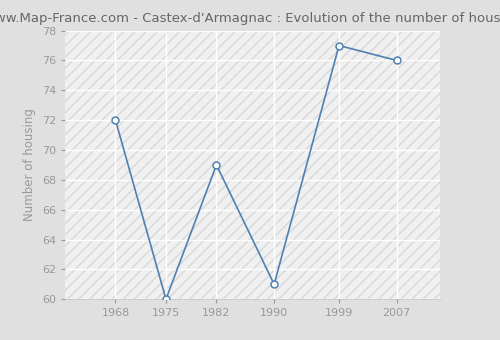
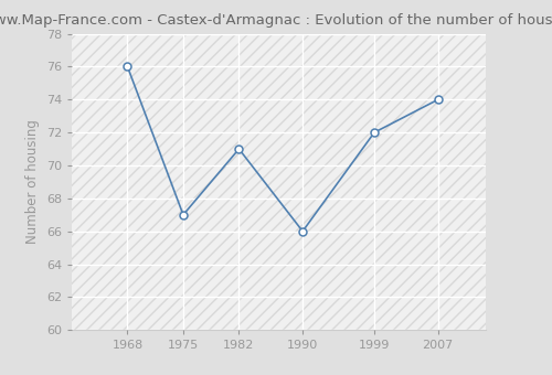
1968: 72 -> 76
1975: 60 -> 67
1982: 69 -> 71
1990: 61 -> 66
1999: 77 -> 72
2007: 76 -> 74
